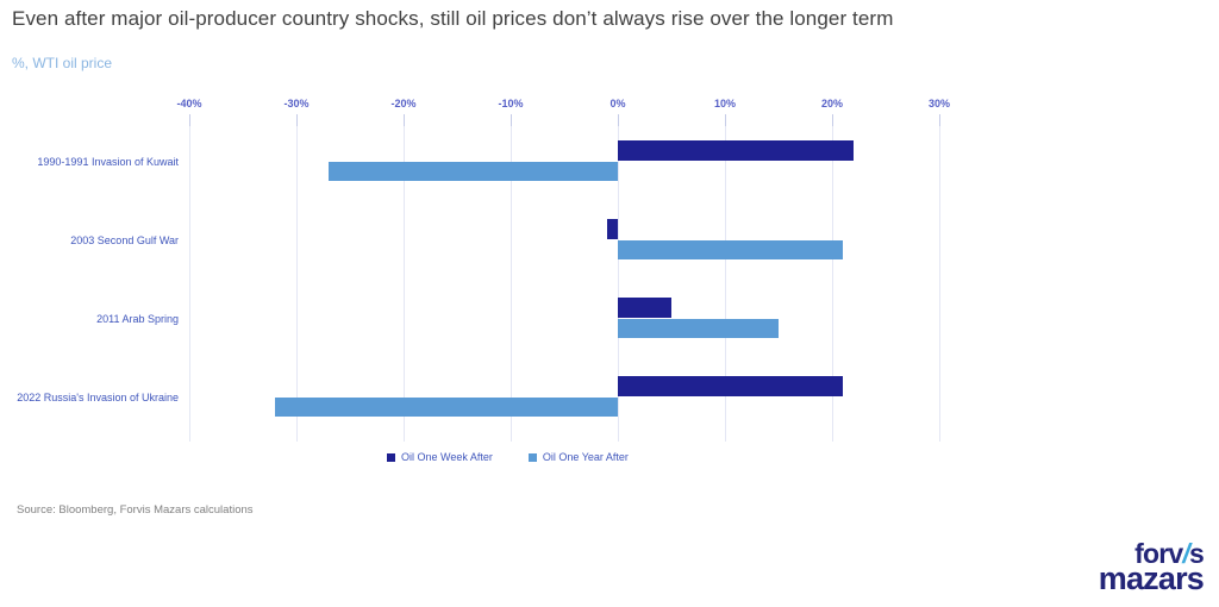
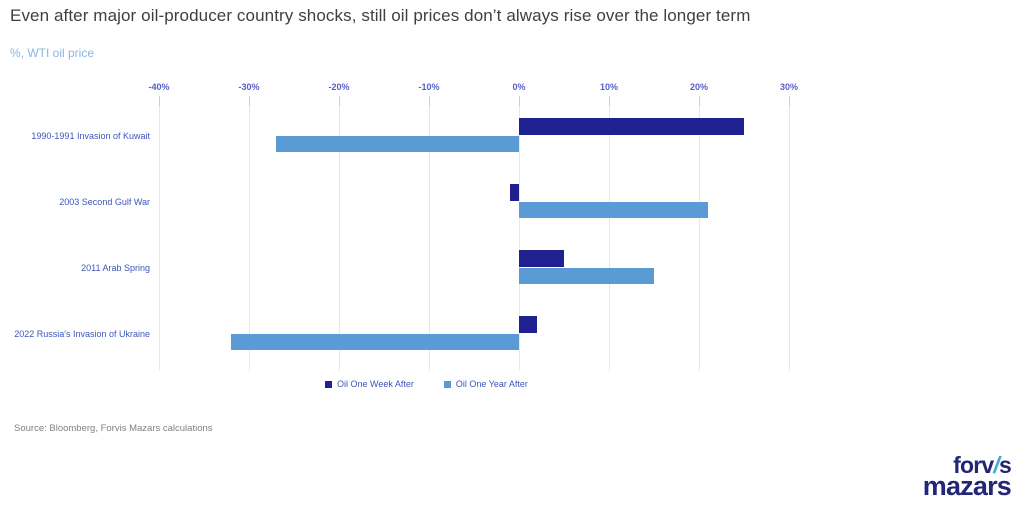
Oil One Week After/1990-1991 Invasion of Kuwait: 22% -> 25%
Oil One Week After/2022 Russia's Invasion of Ukraine: 21% -> 2%
